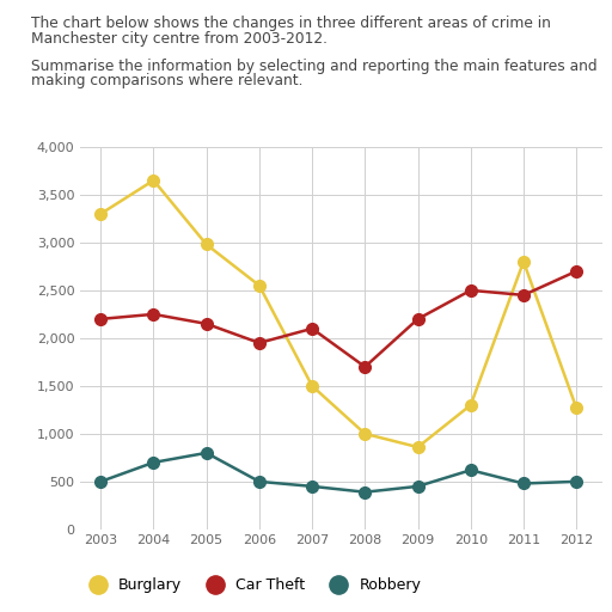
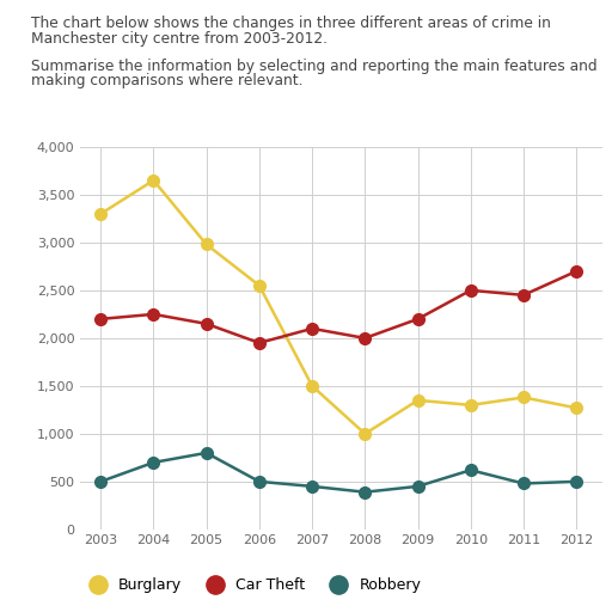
Car Theft/2008: 1,700 -> 2,000
Burglary/2009: 860 -> 1,350
Burglary/2011: 2,800 -> 1,380
